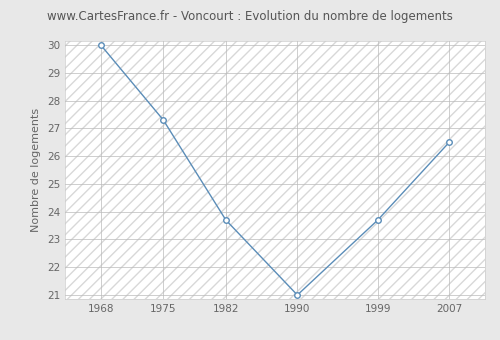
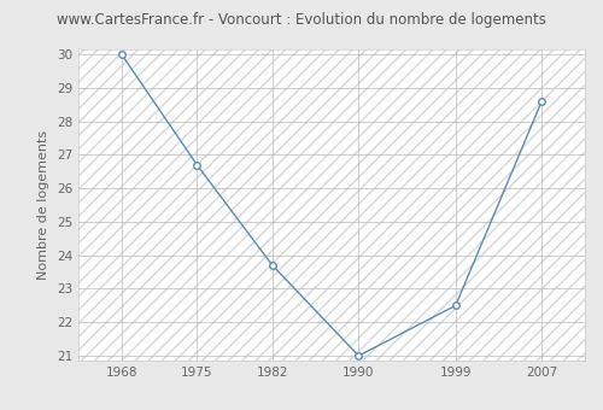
1975: 27.3 -> 26.7
1999: 23.7 -> 22.5
2007: 26.5 -> 28.6
